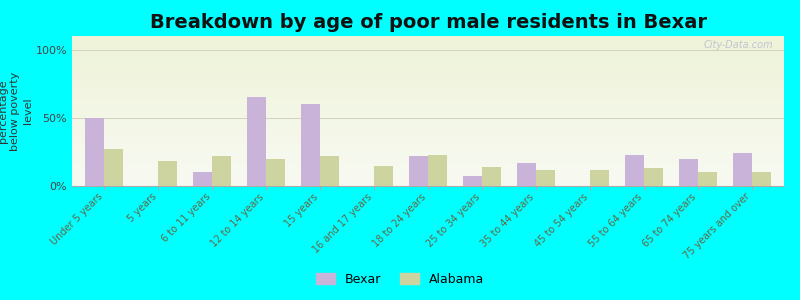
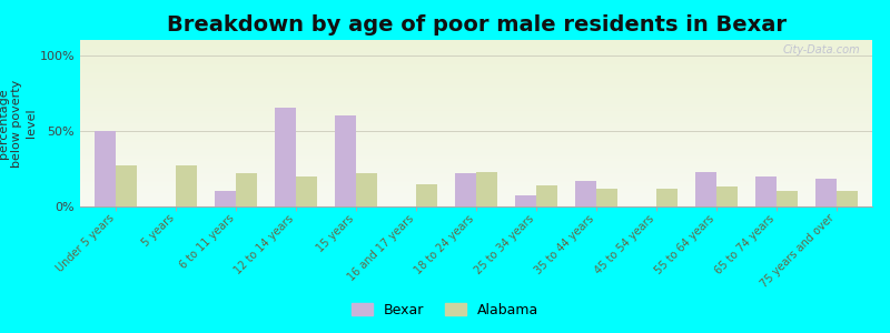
Alabama/5 years: 18% -> 27%
Bexar/75 years and over: 24% -> 18%
